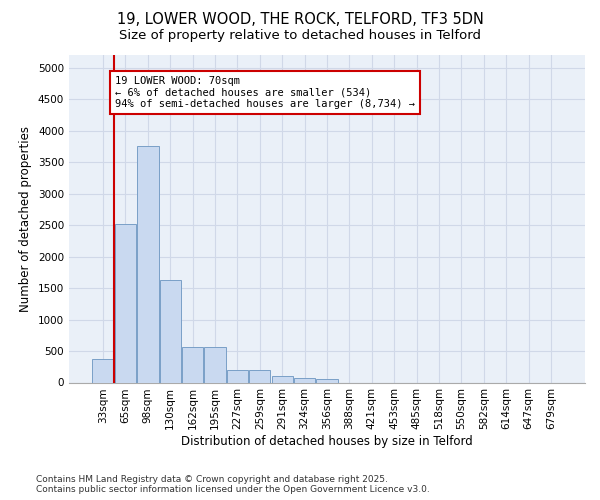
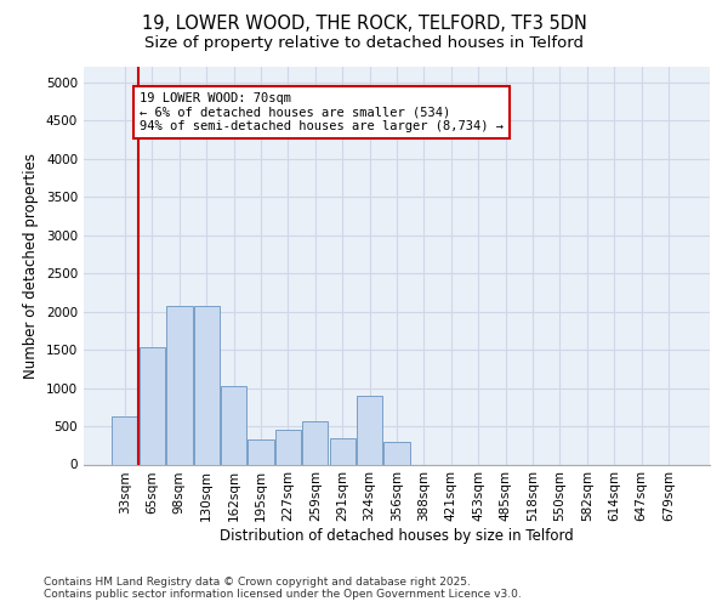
33sqm: 370 -> 620
65sqm: 2520 -> 1540
98sqm: 3750 -> 2080
130sqm: 1620 -> 2080
162sqm: 570 -> 1020
195sqm: 570 -> 320
227sqm: 200 -> 460
259sqm: 200 -> 560
291sqm: 100 -> 340
324sqm: 60 -> 900
356sqm: 50 -> 300
